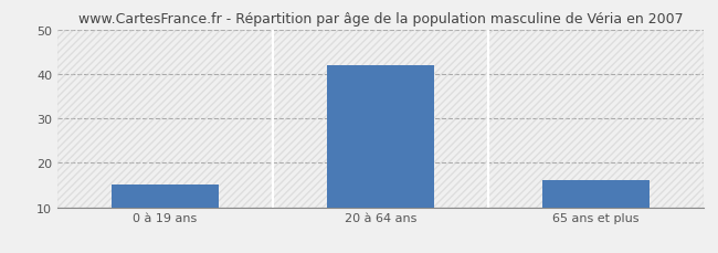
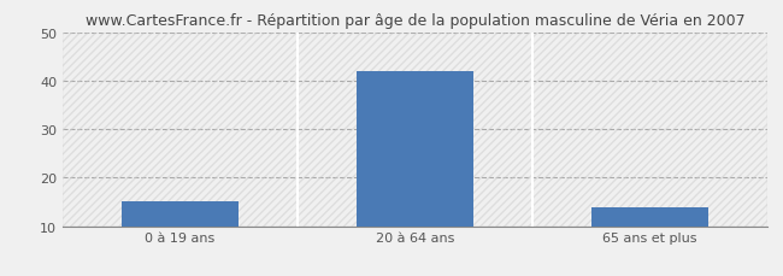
65 ans et plus: 16 -> 14
